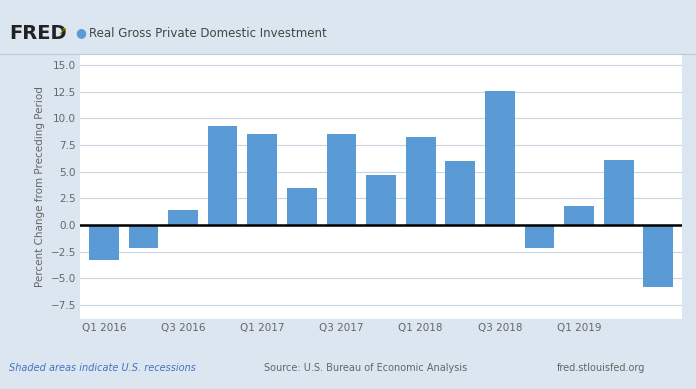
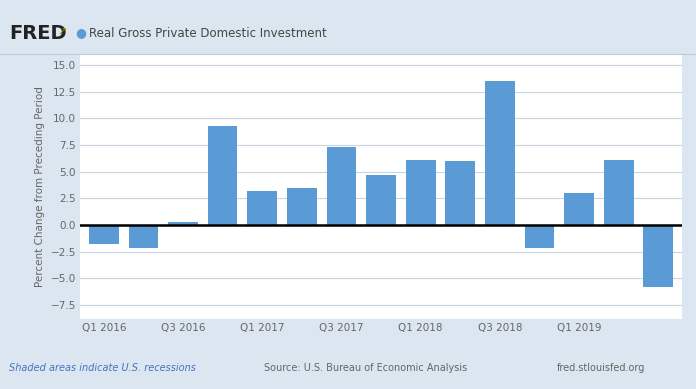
Q1 2016: -3.3 -> -1.8
Q3 2016: 1.4 -> 0.3
Q1 2017: 8.5 -> 3.2
Q3 2017: 8.5 -> 7.3
Q1 2018: 8.3 -> 6.1
Q3 2018: 12.6 -> 13.5
Q1 2019: 1.8 -> 3.0
